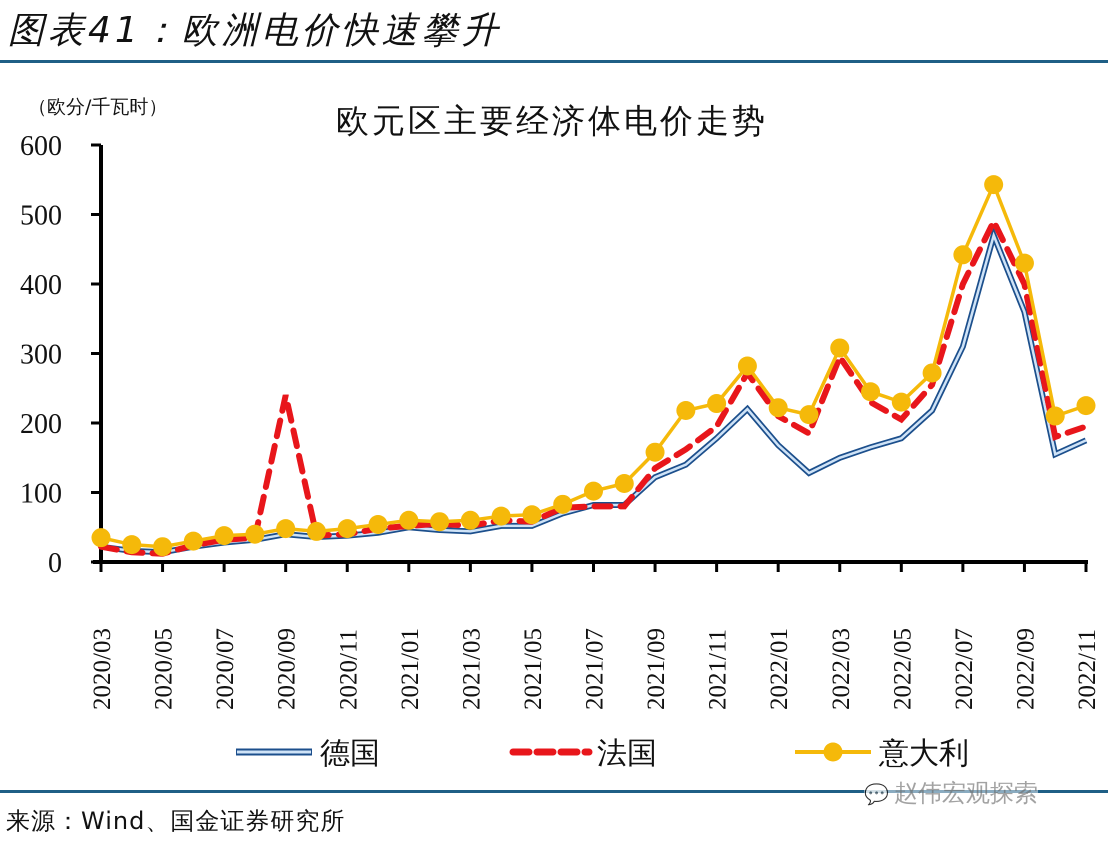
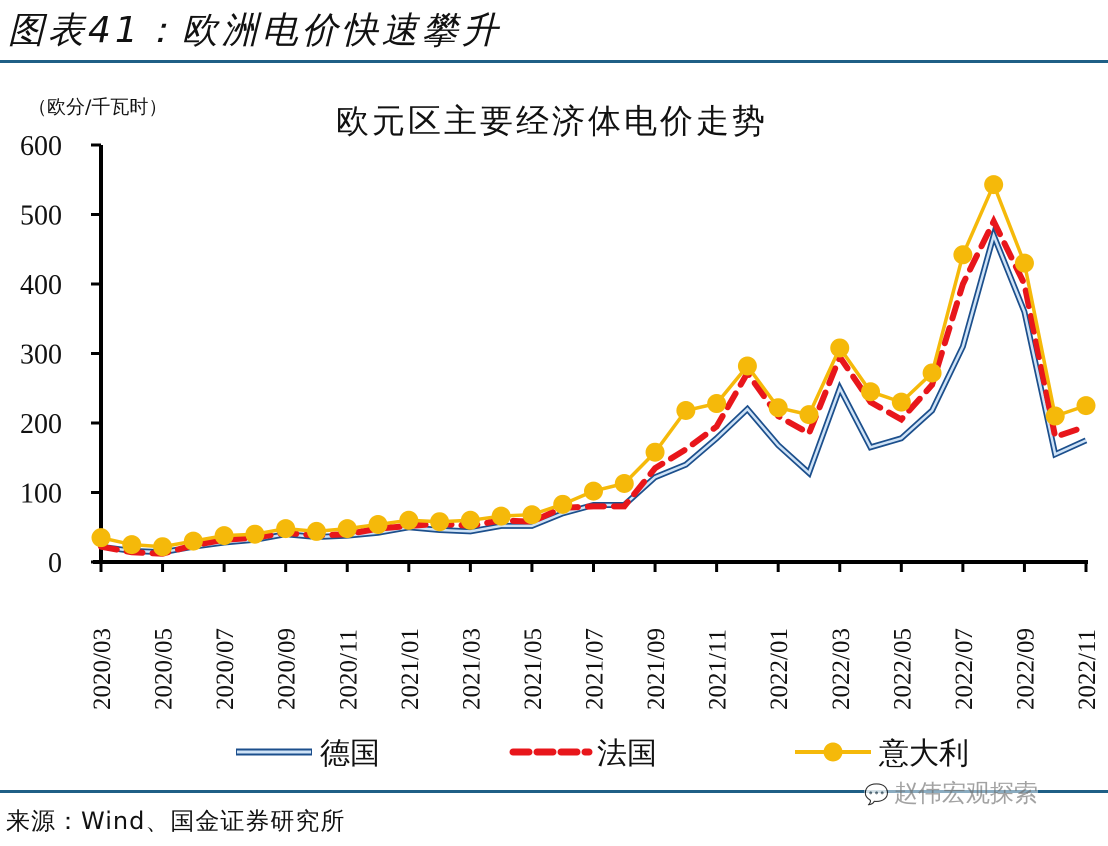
法国/2020/09: 240 -> 40
德国/2022/03: 150 -> 250
